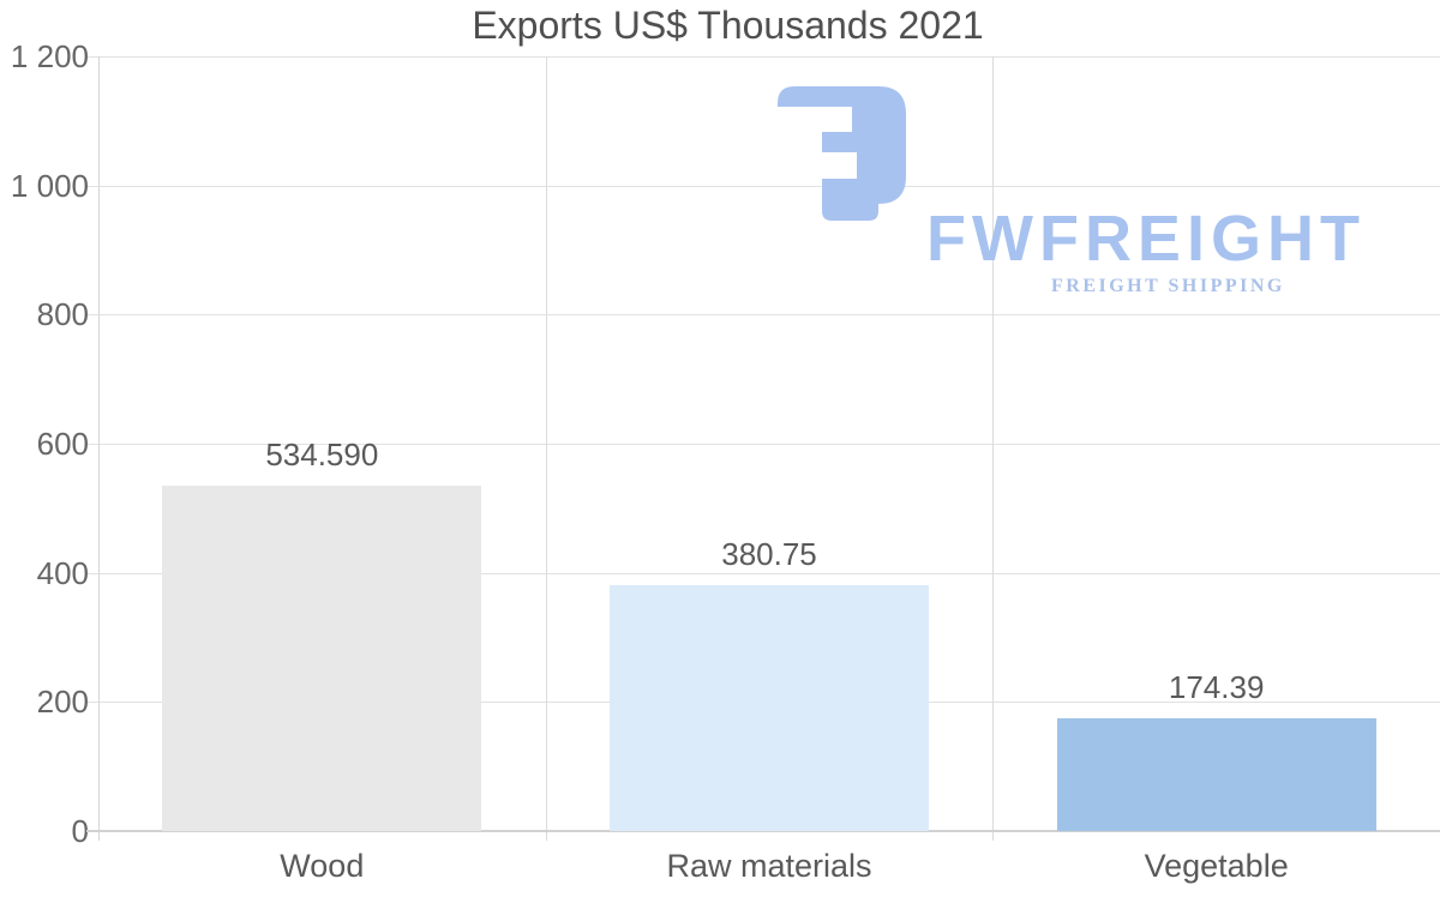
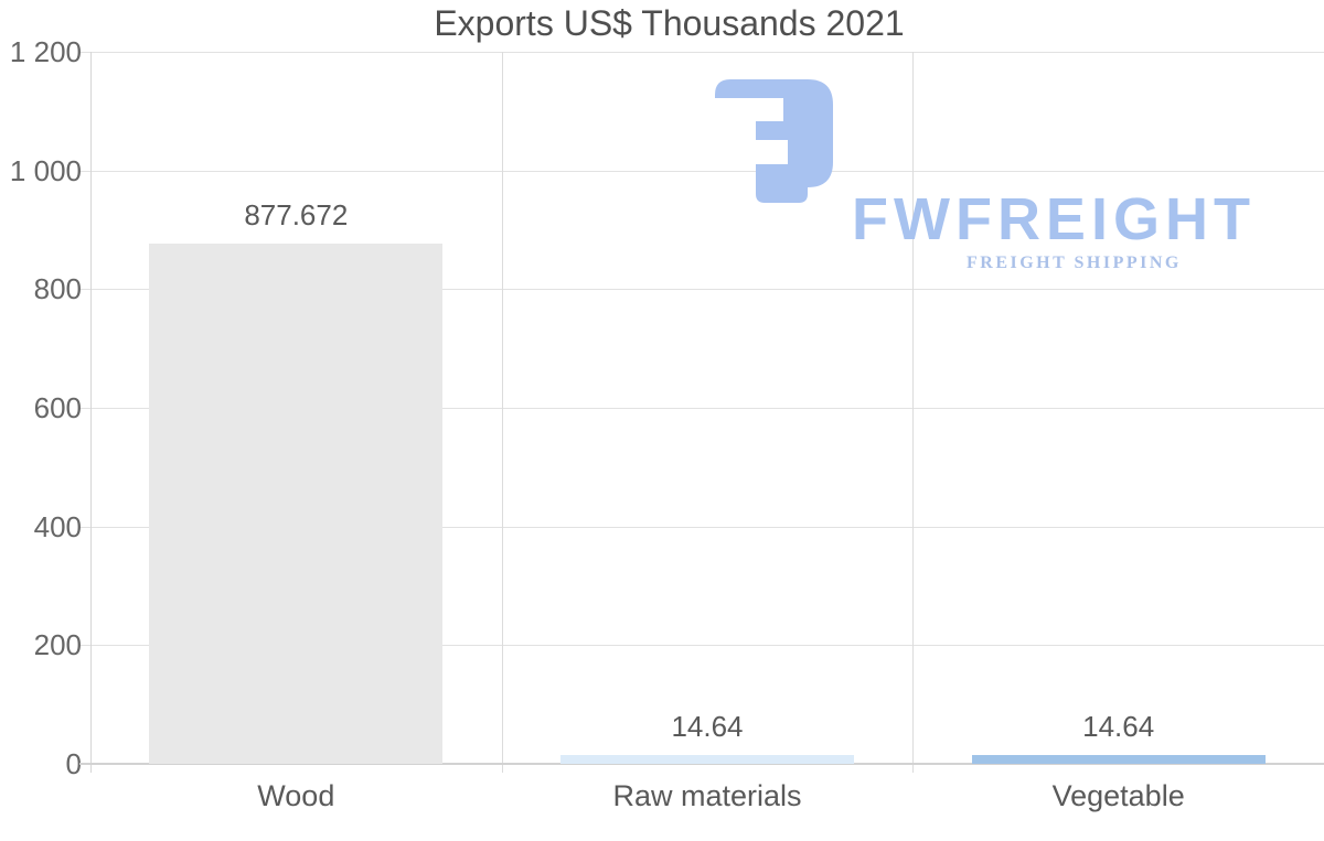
Wood: 534.590 -> 877.672
Raw materials: 380.75 -> 14.64
Vegetable: 174.39 -> 14.64
